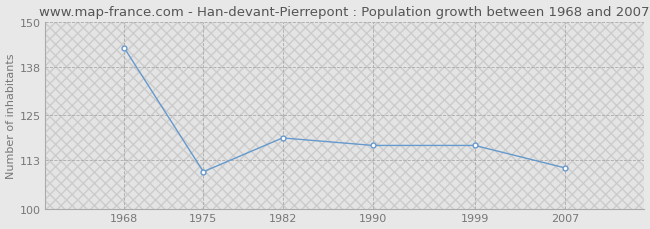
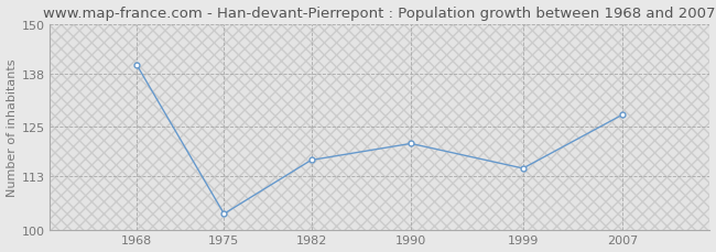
1968: 143 -> 140
1975: 110 -> 104
1982: 119 -> 117
1990: 117 -> 121
1999: 117 -> 115
2007: 111 -> 128
